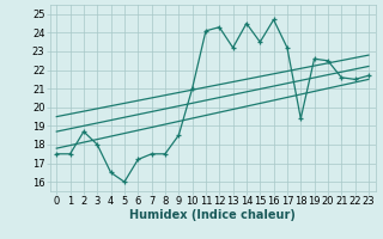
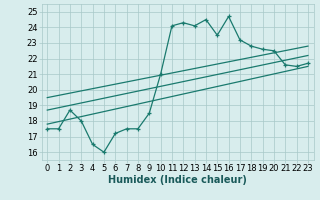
13: 23.2 -> 24.1
18: 19.4 -> 22.8
